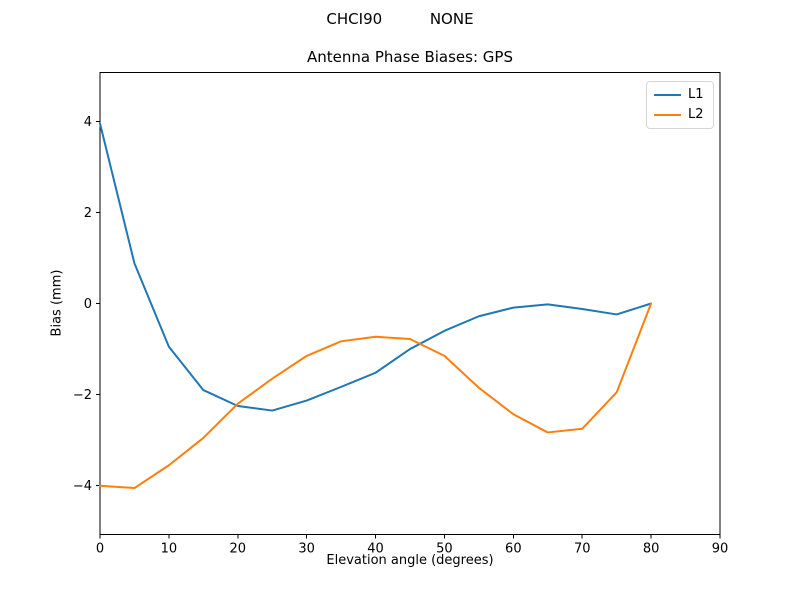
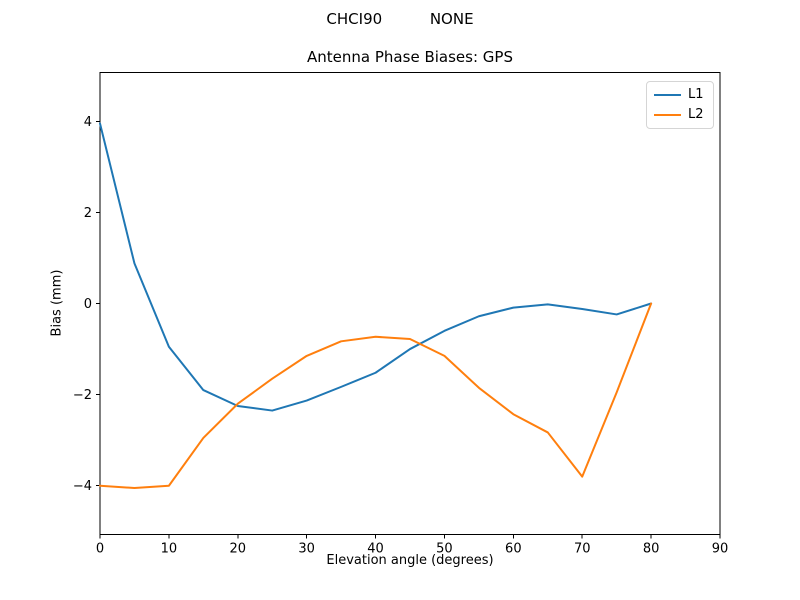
L2/10: -3.5 -> -4.0
L2/70: -2.8 -> -3.8
